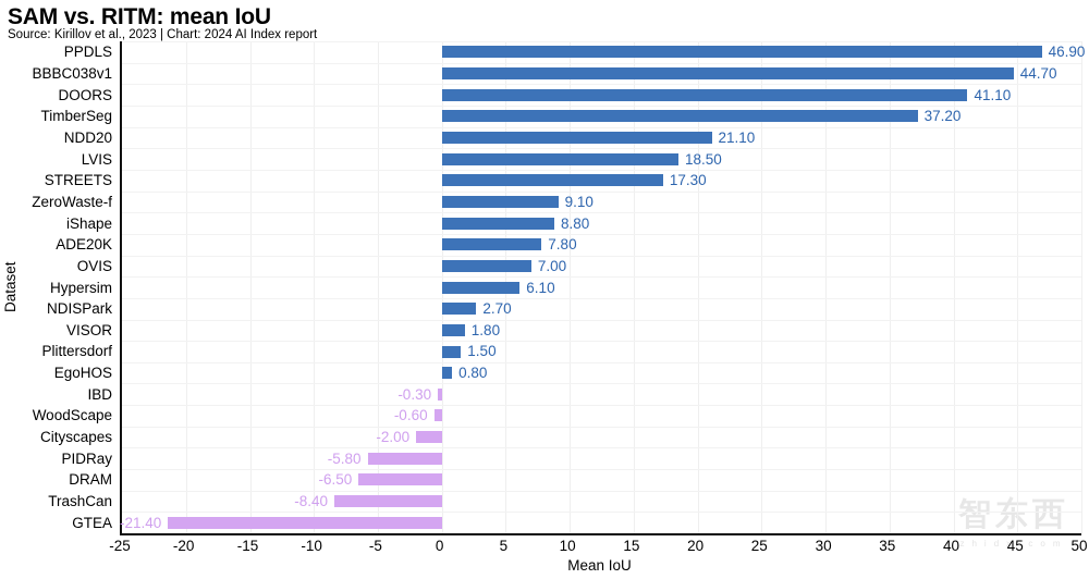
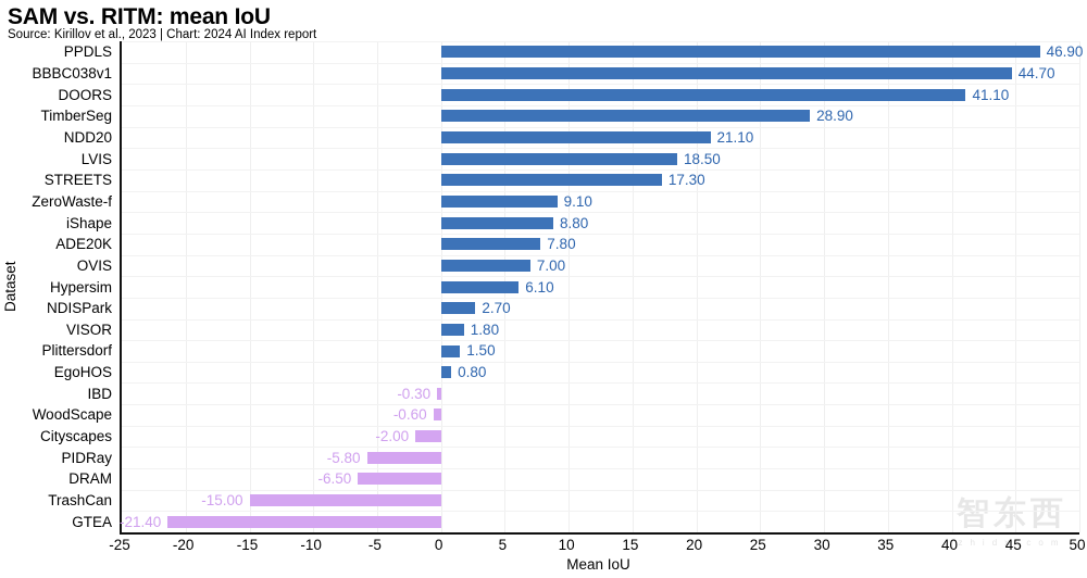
TimberSeg: 37.20 -> 28.90
TrashCan: -8.40 -> -15.00
